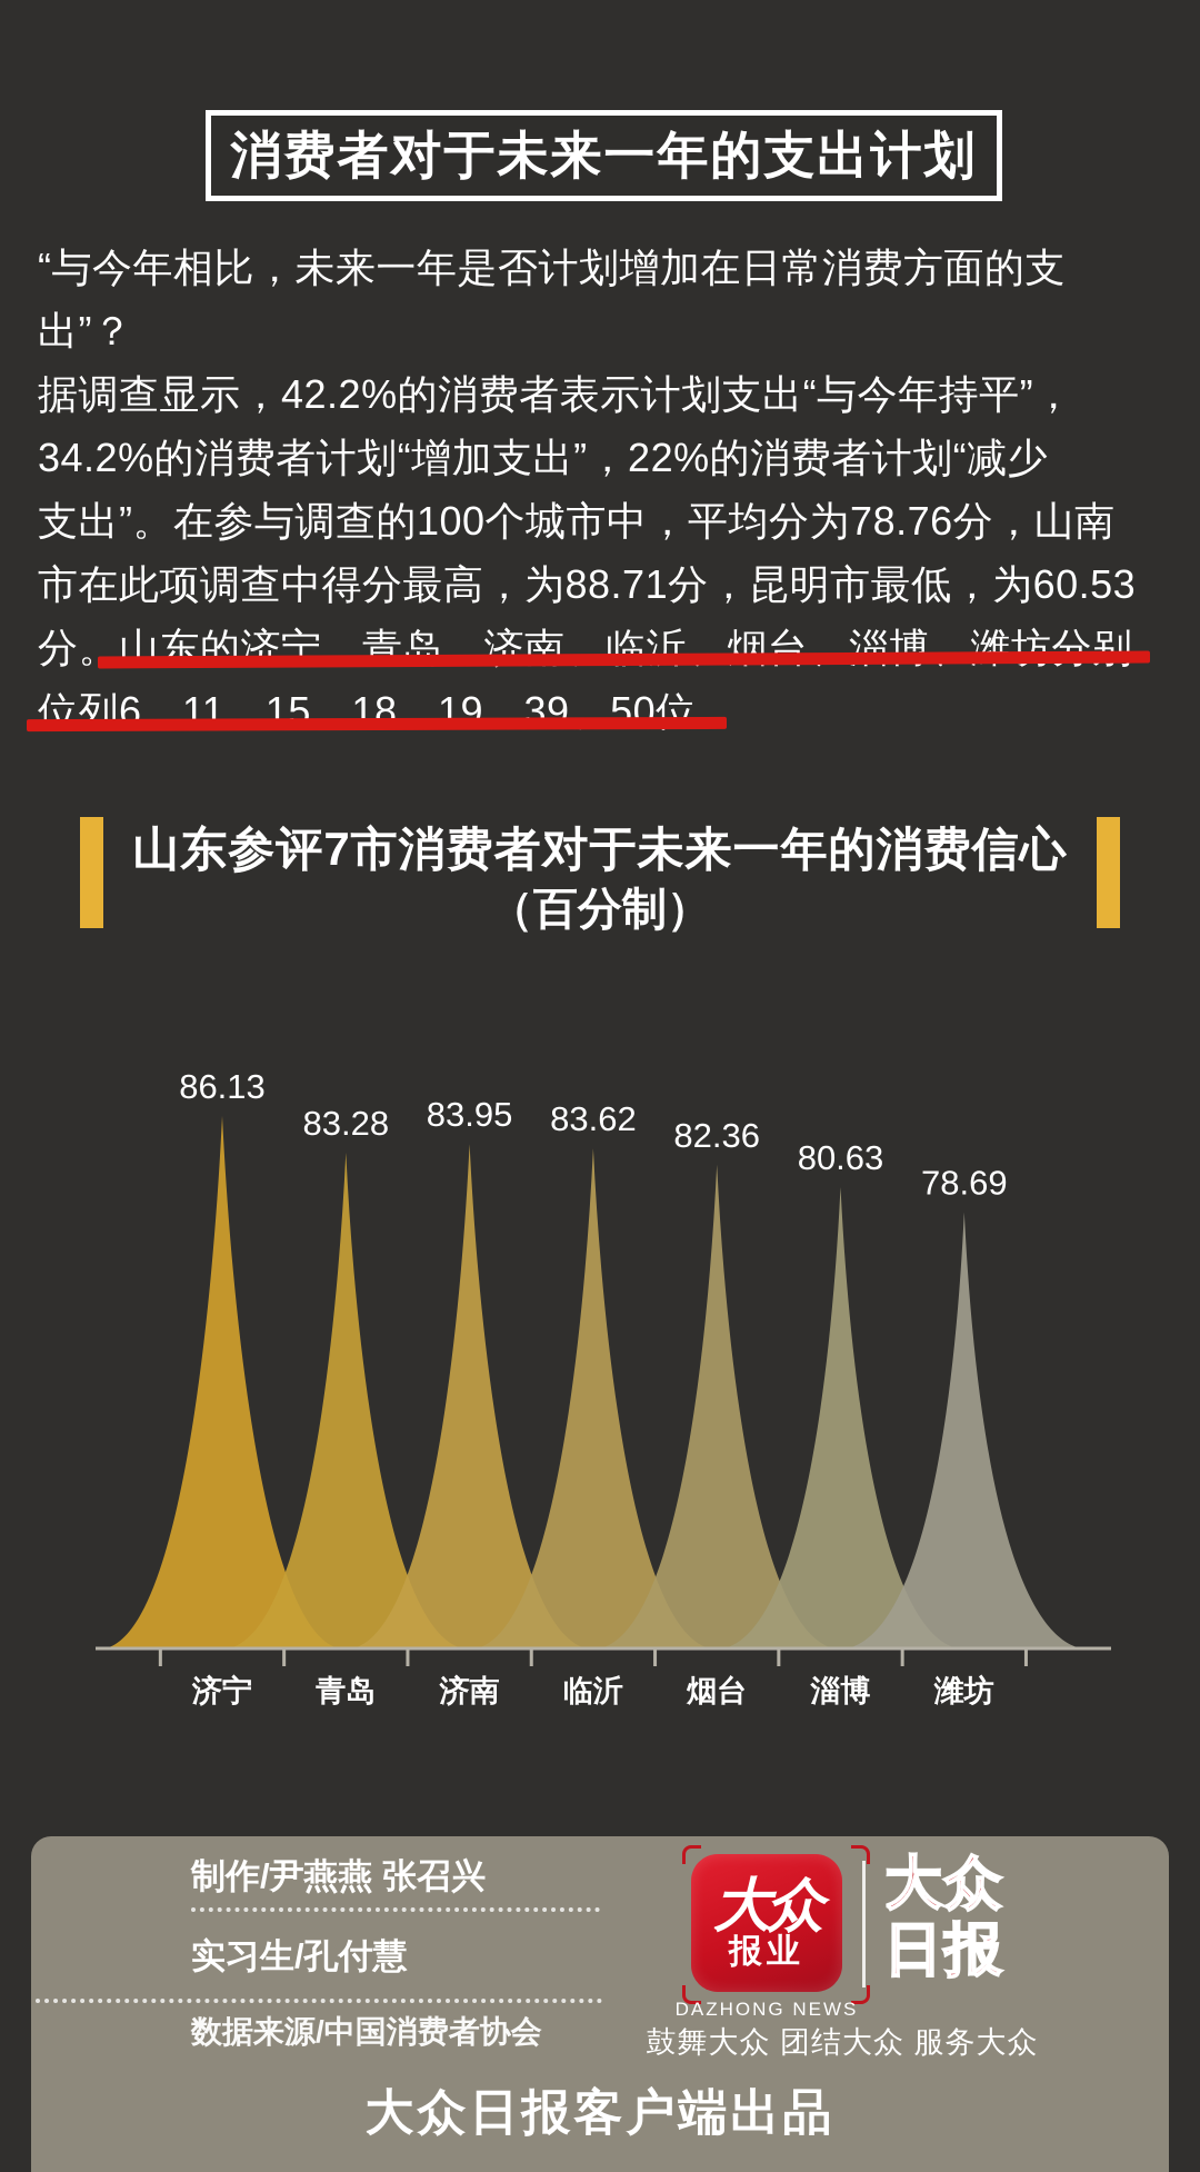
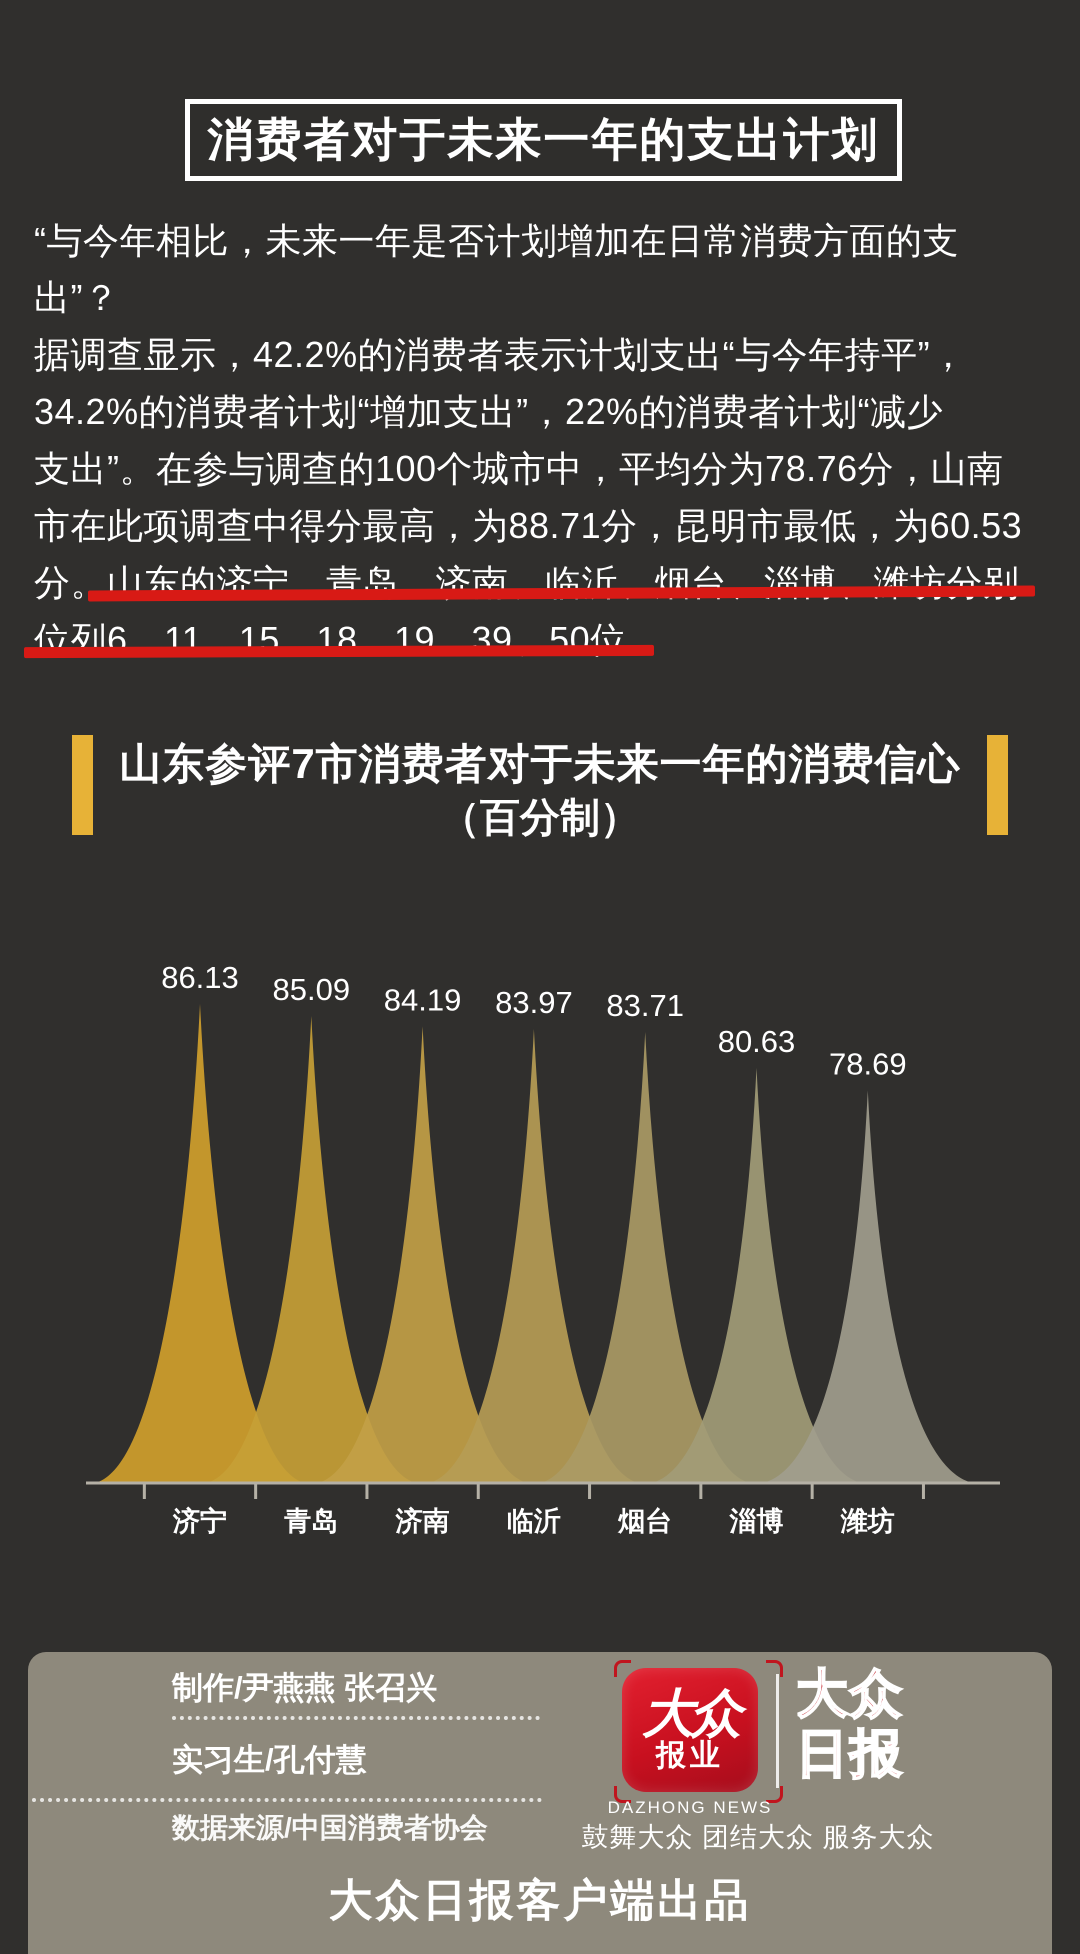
青岛: 83.28 -> 85.09
济南: 83.95 -> 84.19
临沂: 83.62 -> 83.97
烟台: 82.36 -> 83.71
